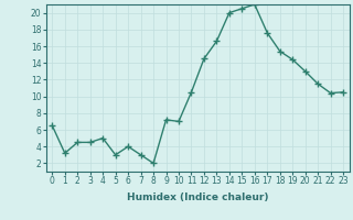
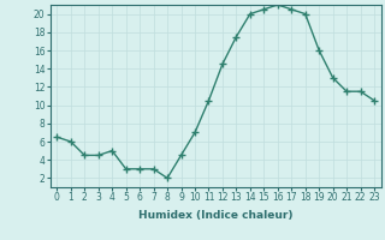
1: 3.2 -> 6.0
6: 4.0 -> 3.0
9: 7.2 -> 4.5
13: 16.6 -> 17.5
17: 17.6 -> 20.5
18: 15.4 -> 20.0
19: 14.4 -> 16.0
22: 10.4 -> 11.5
